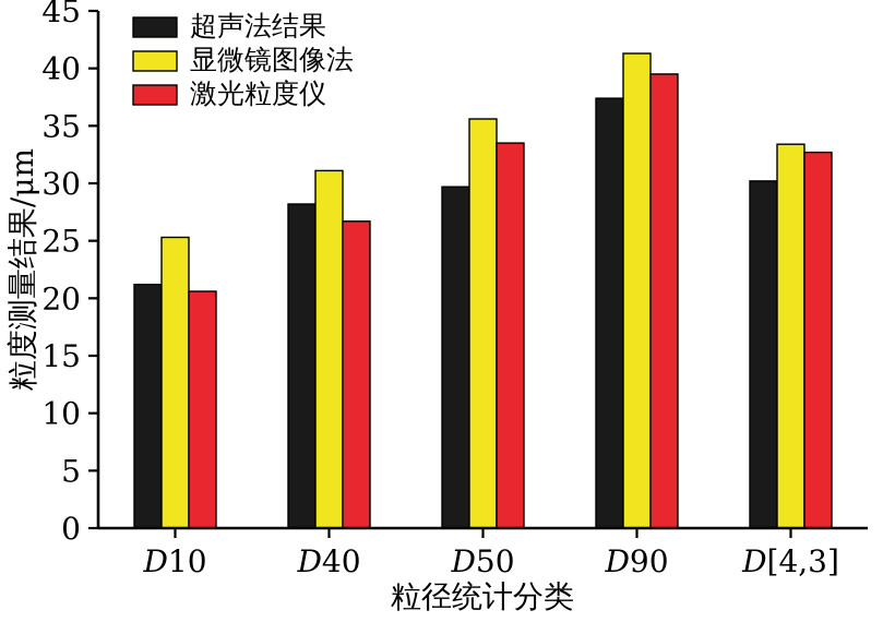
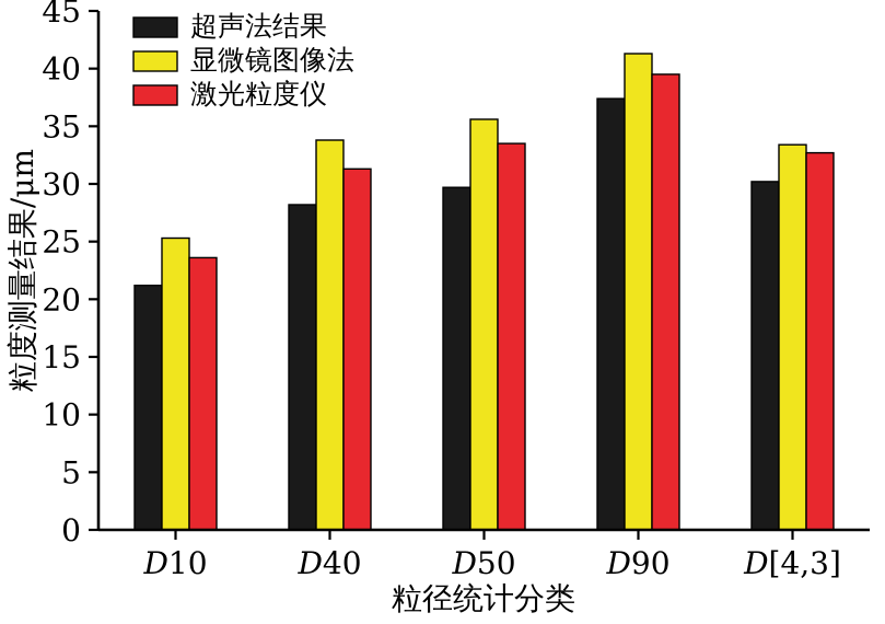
激光粒度仪/D10: 20.6 -> 23.6
显微镜图像法/D40: 31.1 -> 33.8
激光粒度仪/D40: 26.7 -> 31.3
